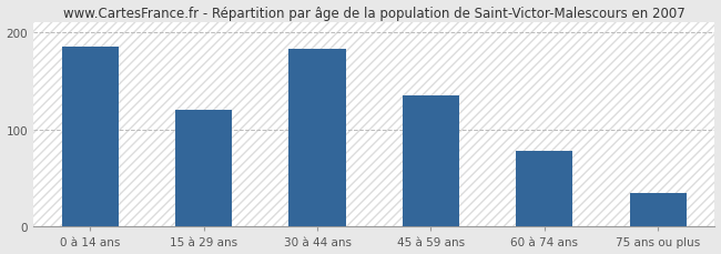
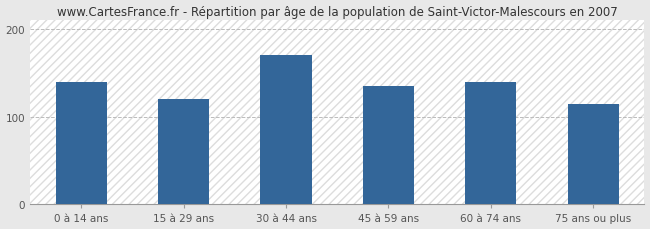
0 à 14 ans: 185 -> 140
30 à 44 ans: 183 -> 170
60 à 74 ans: 78 -> 140
75 ans ou plus: 35 -> 114
